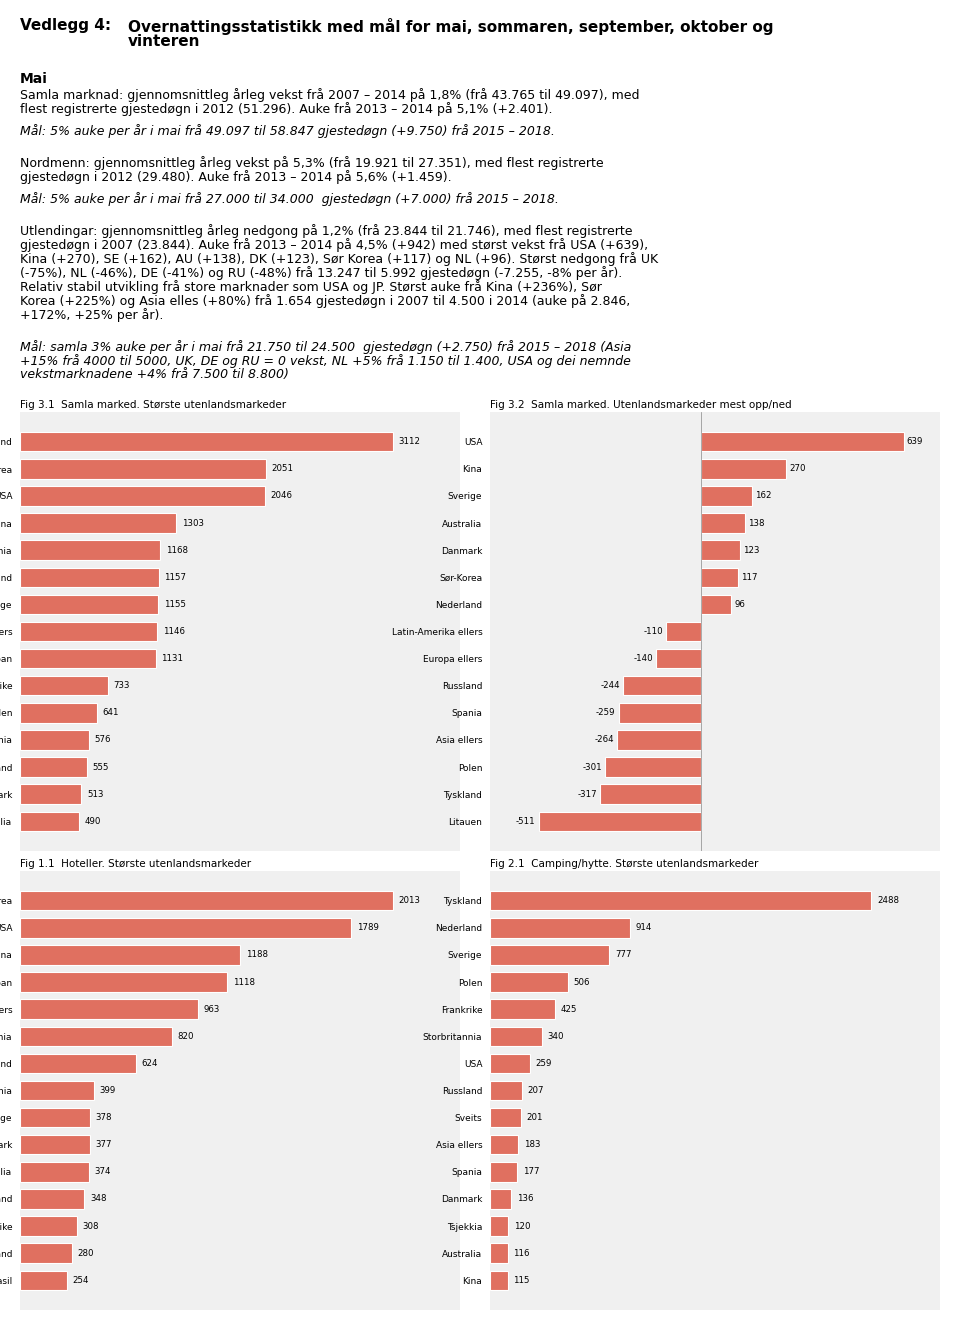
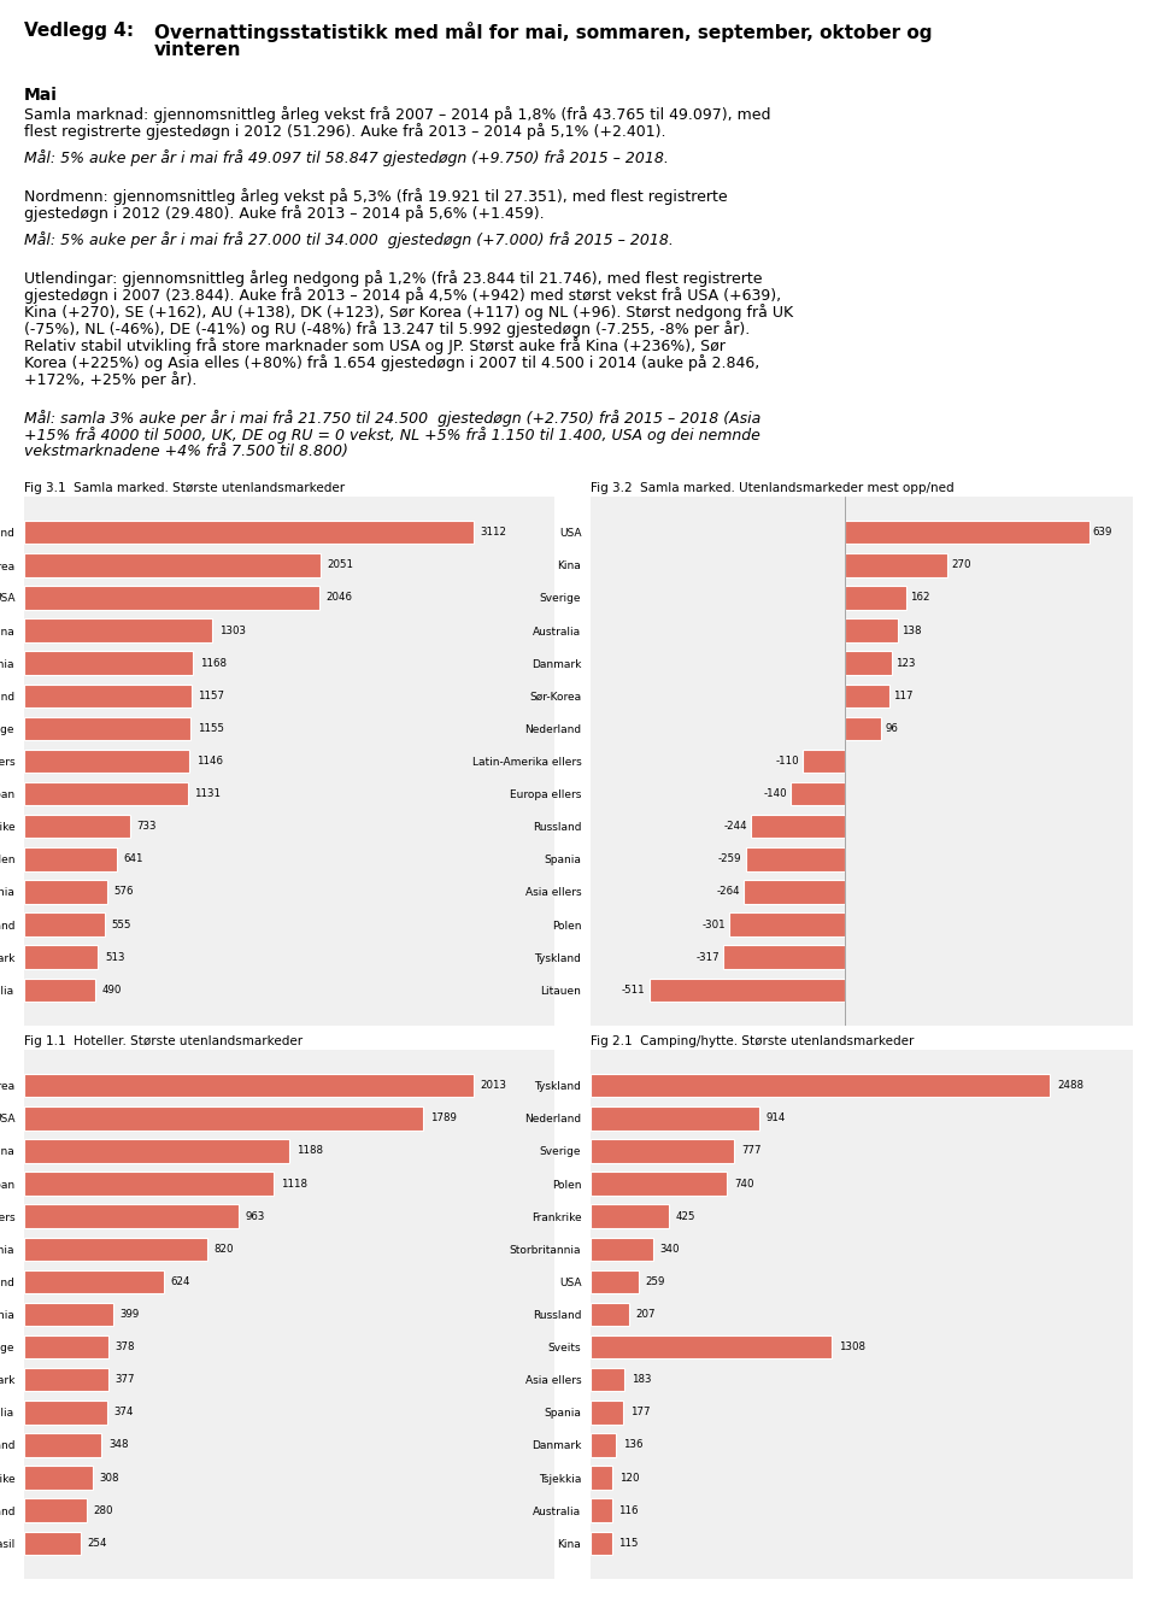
Fig 2.1 Camping/hytte. Største utenlandsmarkeder/Polen: 506 -> 740
Fig 2.1 Camping/hytte. Største utenlandsmarkeder/Sveits: 201 -> 1308
